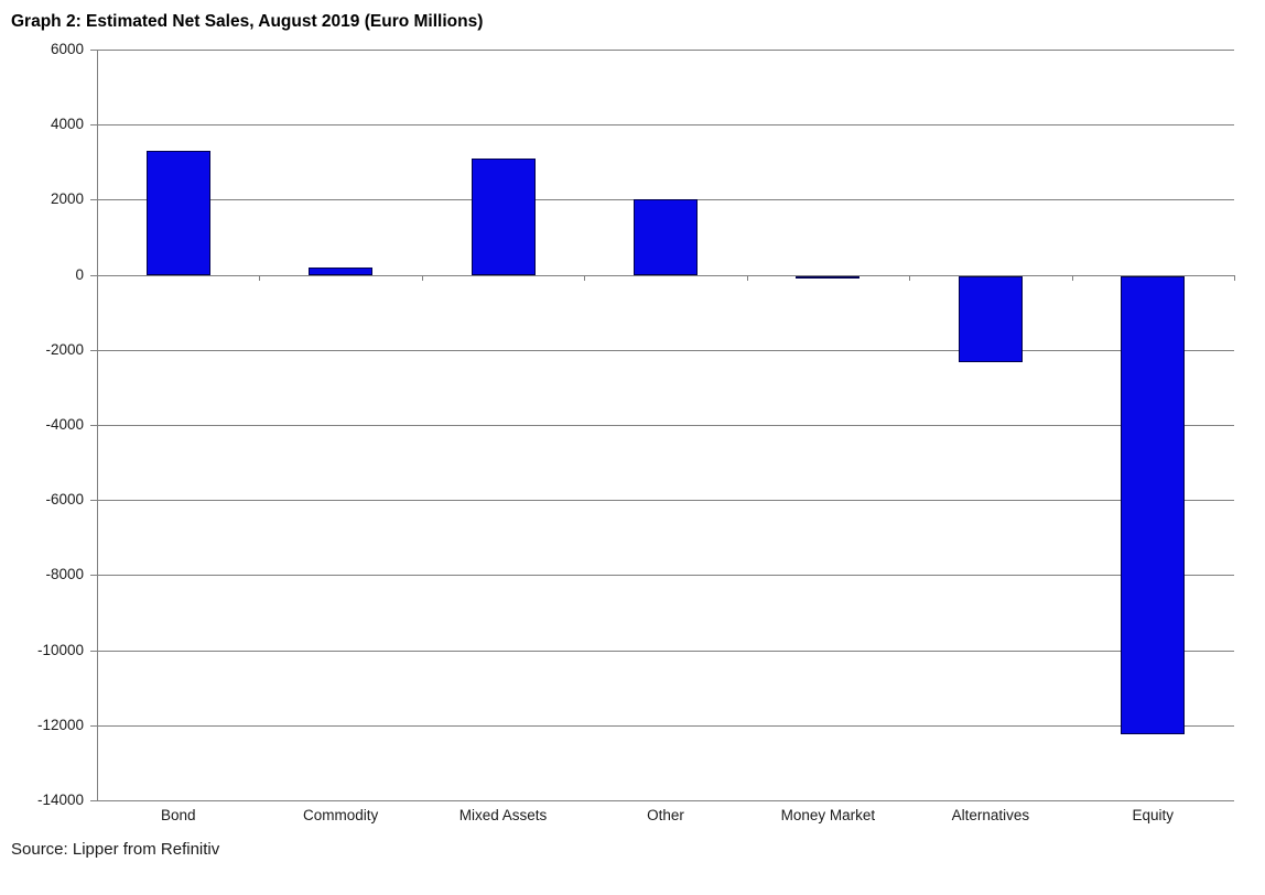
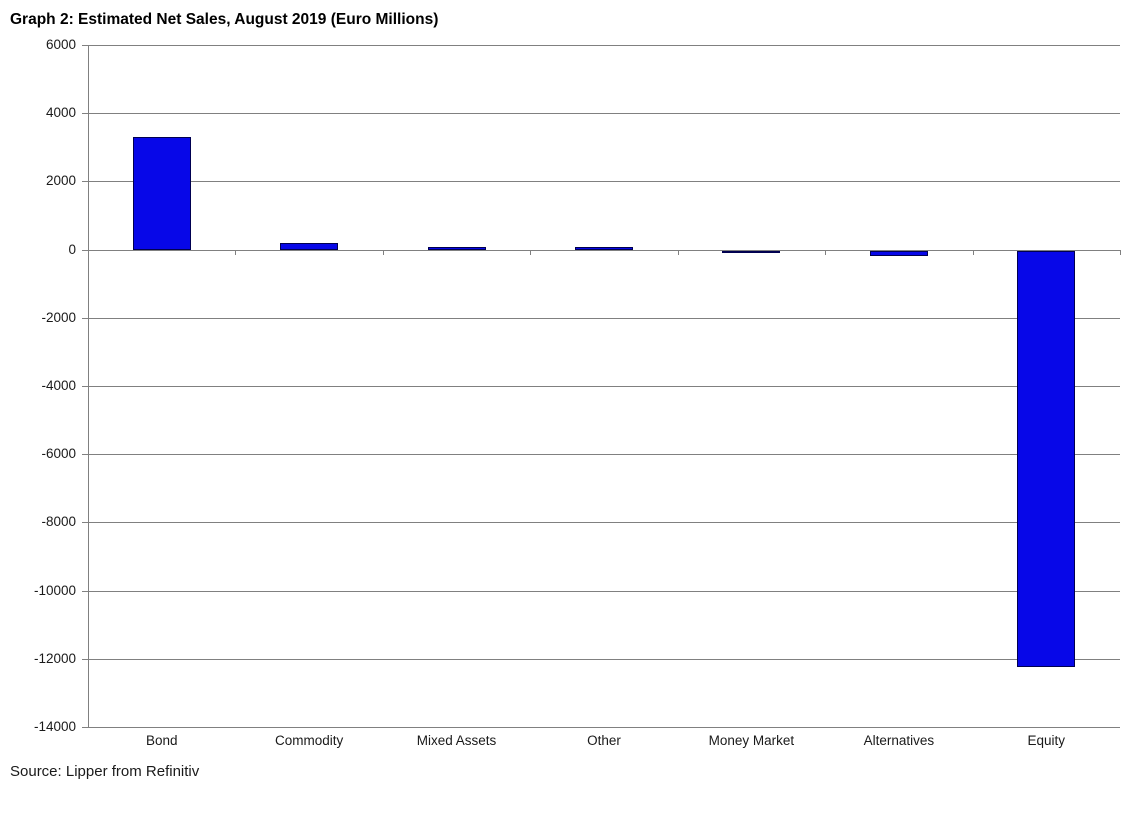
Mixed Assets: 3100 -> 100
Other: 2000 -> 100
Alternatives: -2300 -> -200
